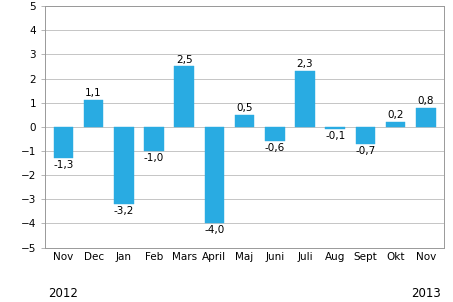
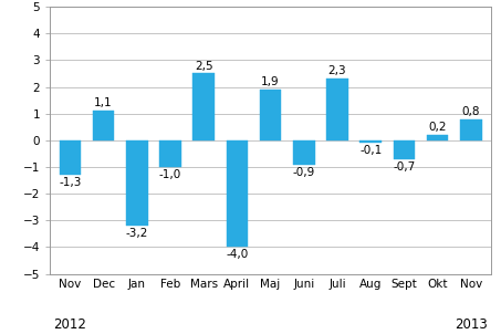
Maj: 0,5 -> 1,9
Juni: -0,6 -> -0,9
